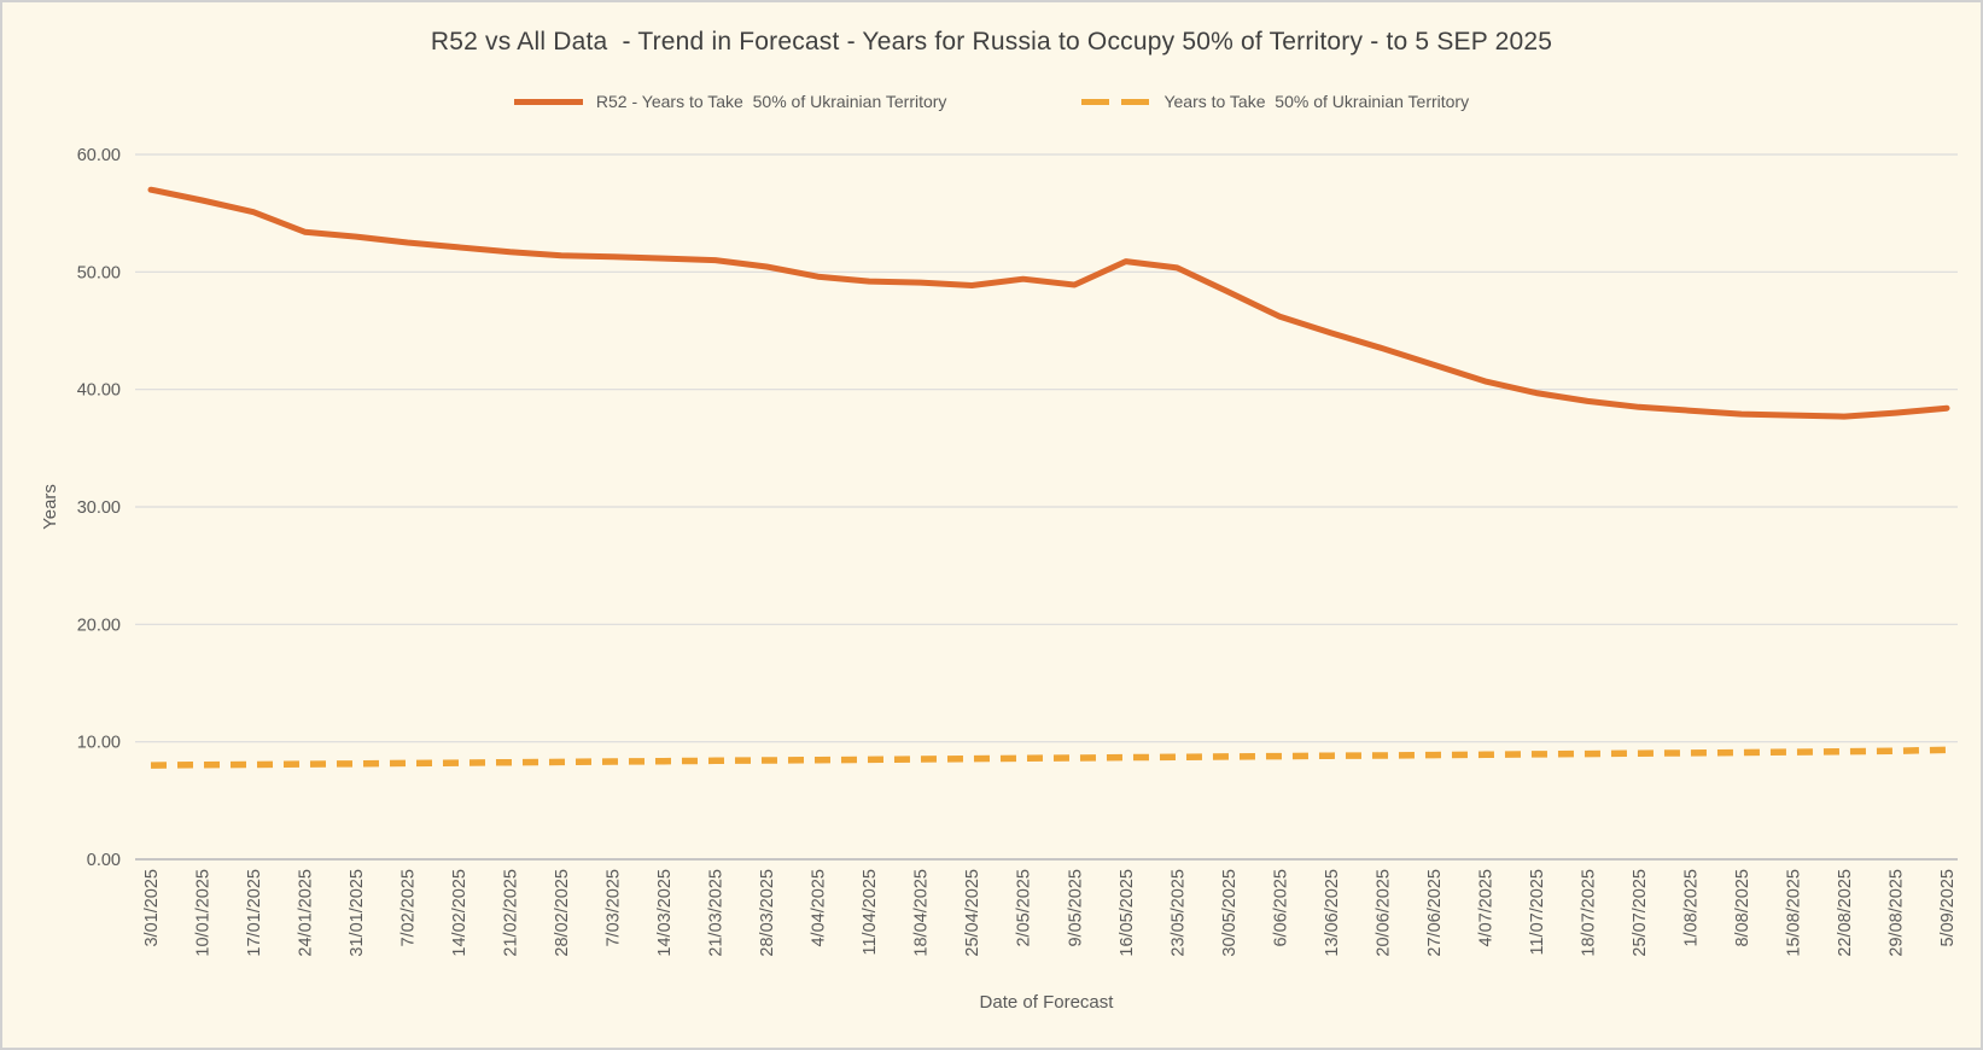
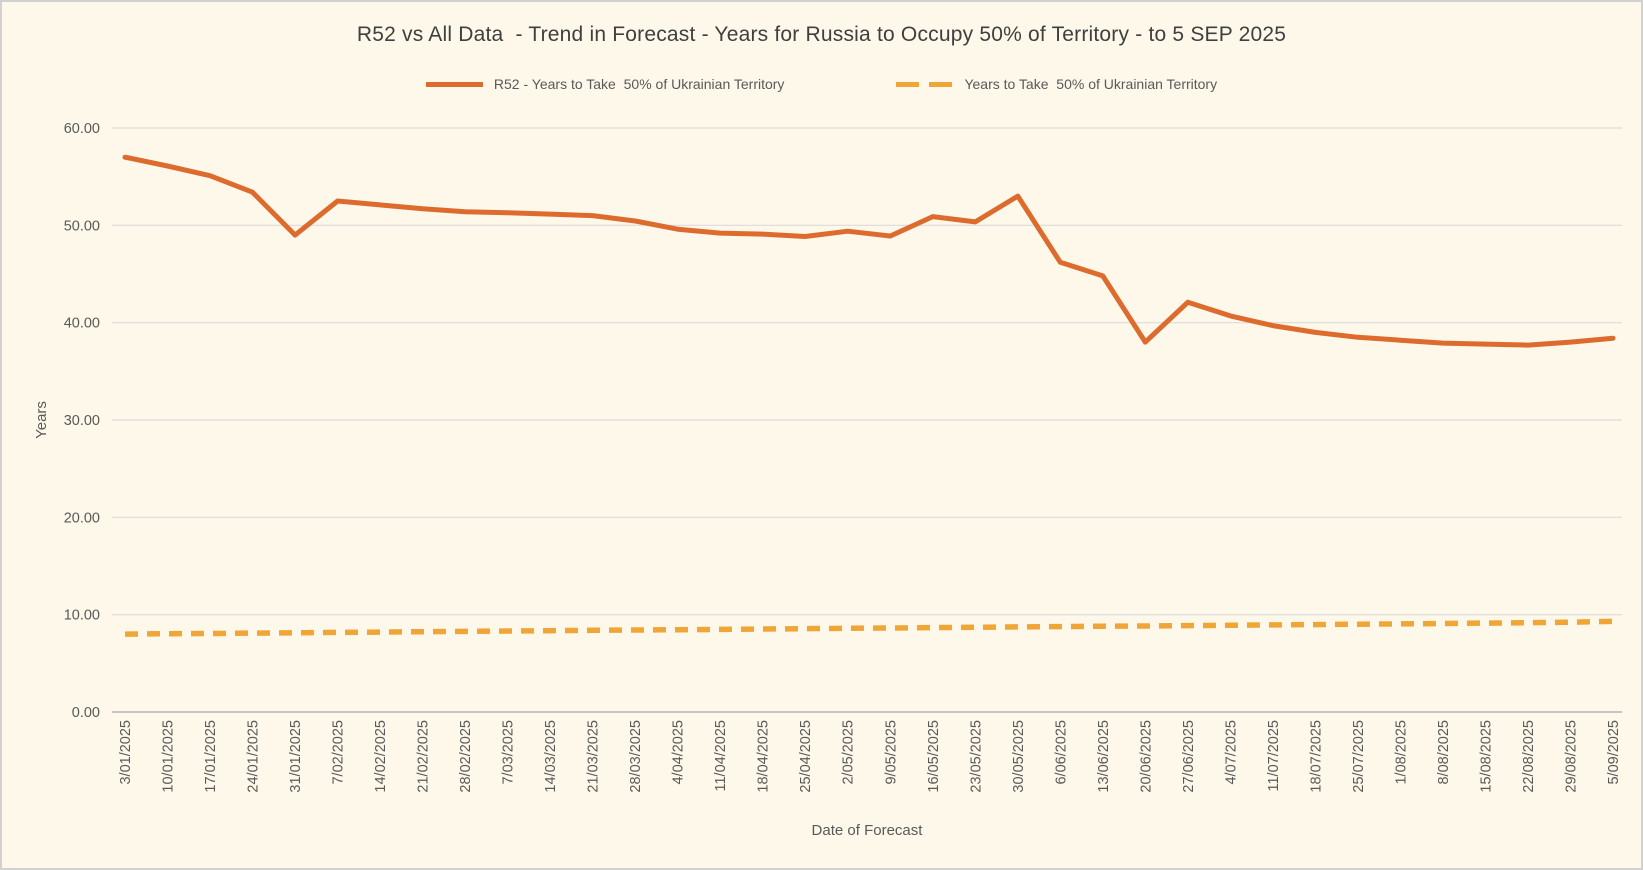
R52 - Years to Take 50% of Ukrainian Territory/31/01/2025: 53 -> 49
R52 - Years to Take 50% of Ukrainian Territory/30/05/2025: 48 -> 53
R52 - Years to Take 50% of Ukrainian Territory/20/06/2025: 44 -> 38
